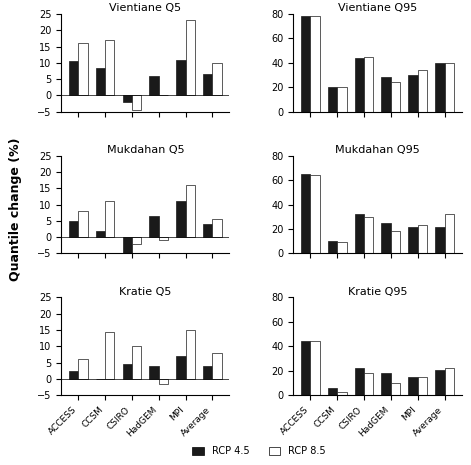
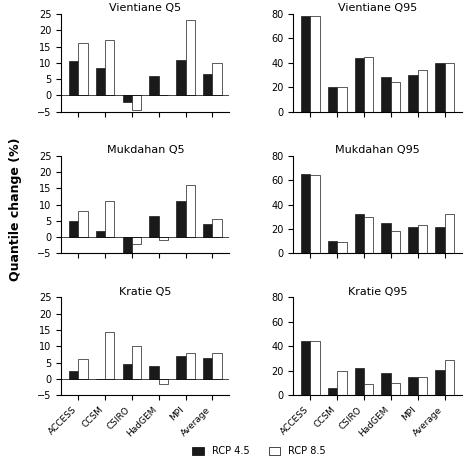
Kratie Q5/RCP 8.5/MPI: 15.0 -> 8.0
Kratie Q5/RCP 4.5/Average: 4.0 -> 6.5
Kratie Q95/RCP 8.5/CCSM: 3 -> 20
Kratie Q95/RCP 8.5/CSIRO: 18 -> 9
Kratie Q95/RCP 8.5/Average: 22 -> 29
